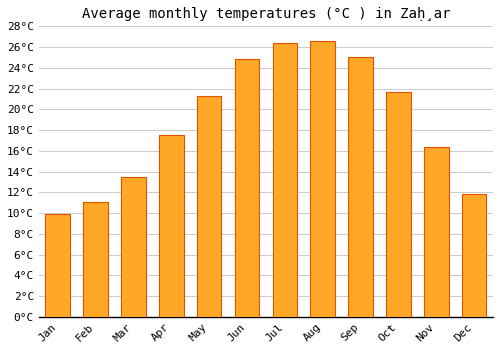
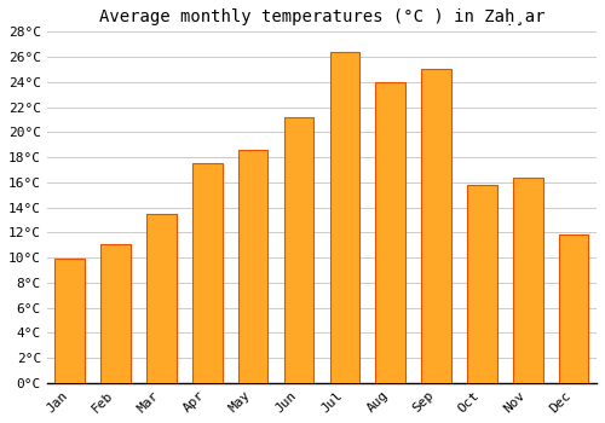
May: 21.3°C -> 18.6°C
Jun: 24.8°C -> 21.2°C
Aug: 26.6°C -> 24.0°C
Oct: 21.7°C -> 15.8°C
